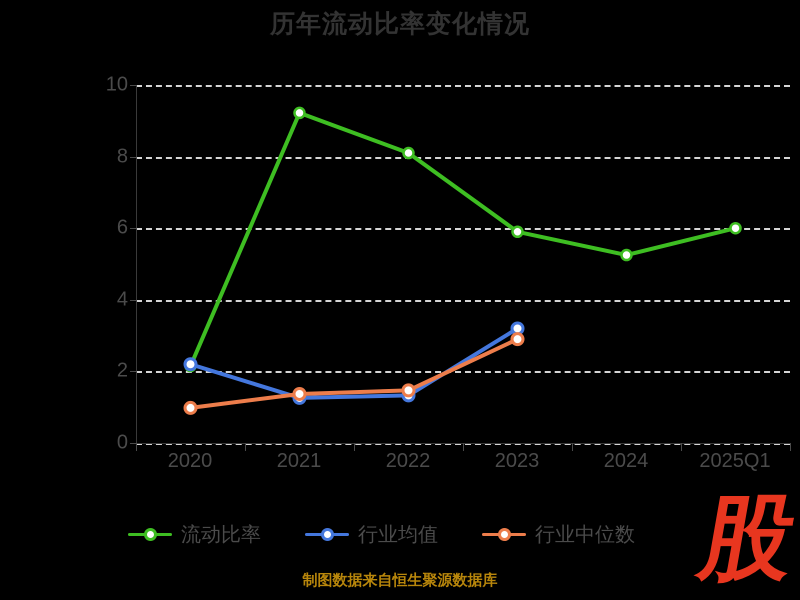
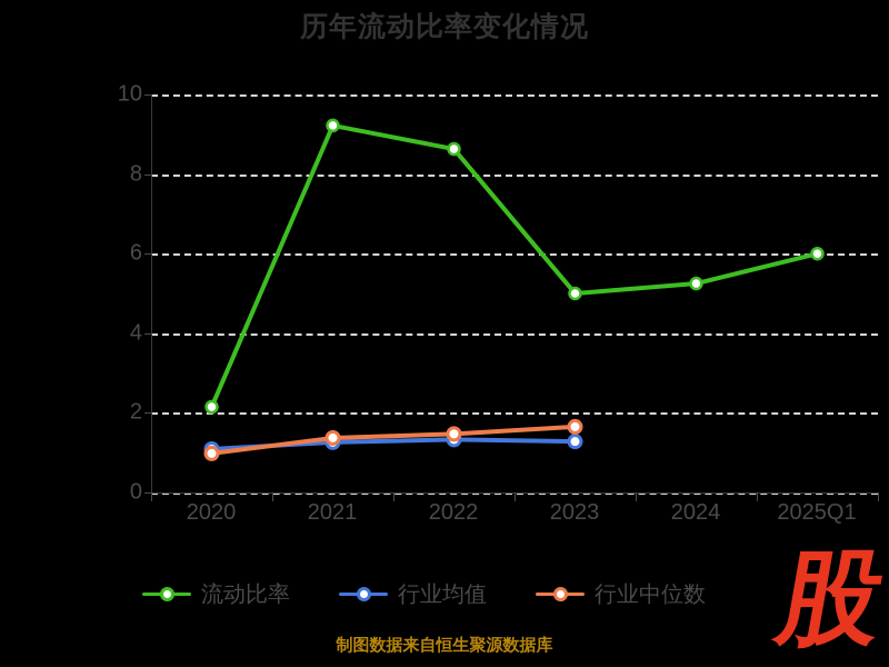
行业均值/2020: 2.2 -> 1.1
流动比率/2022: 8.1 -> 8.6
流动比率/2023: 5.9 -> 5.0
行业均值/2023: 3.2 -> 1.3
行业中位数/2023: 2.9 -> 1.6
